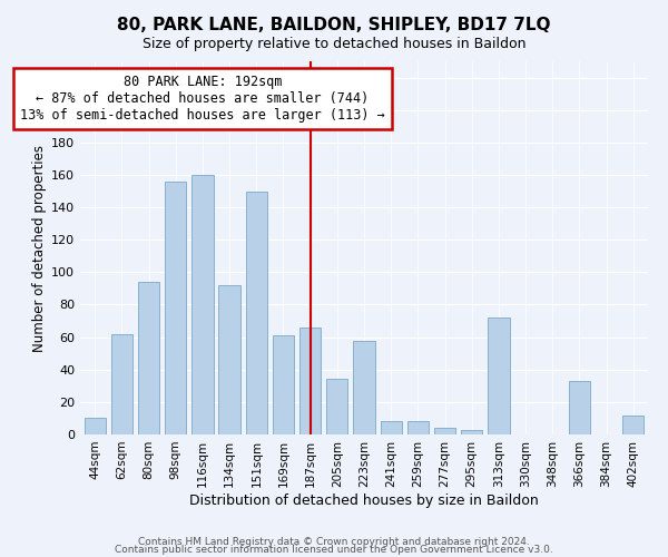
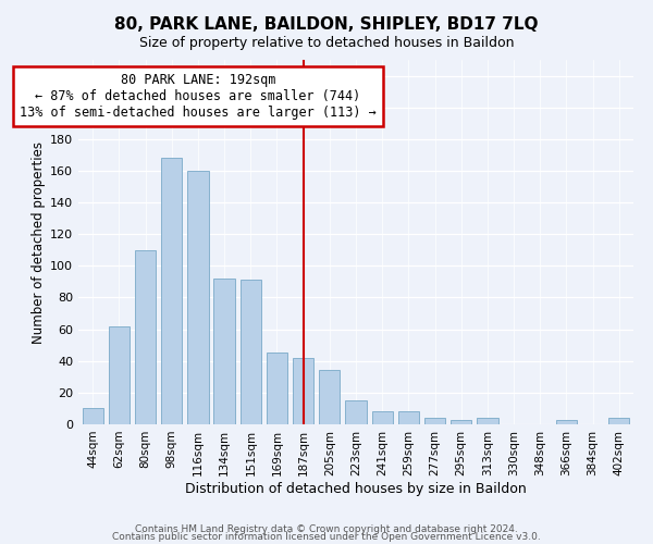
80sqm: 94 -> 110
98sqm: 156 -> 168
151sqm: 150 -> 91
169sqm: 61 -> 45
187sqm: 66 -> 42
223sqm: 58 -> 15
313sqm: 72 -> 4
366sqm: 33 -> 3
402sqm: 12 -> 4
